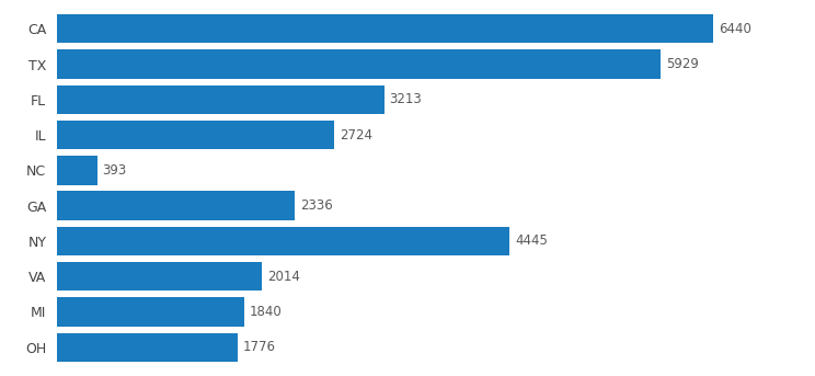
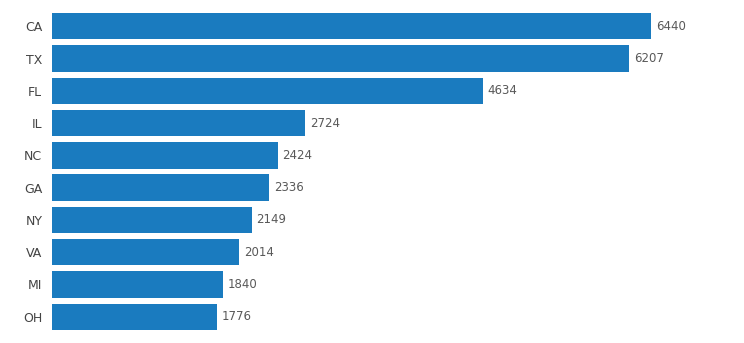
TX: 5929 -> 6207
FL: 3213 -> 4634
NC: 393 -> 2424
NY: 4445 -> 2149
